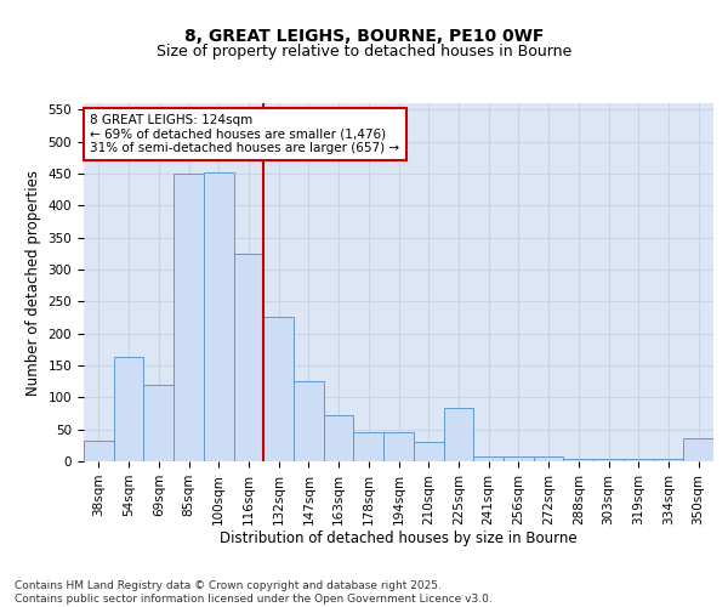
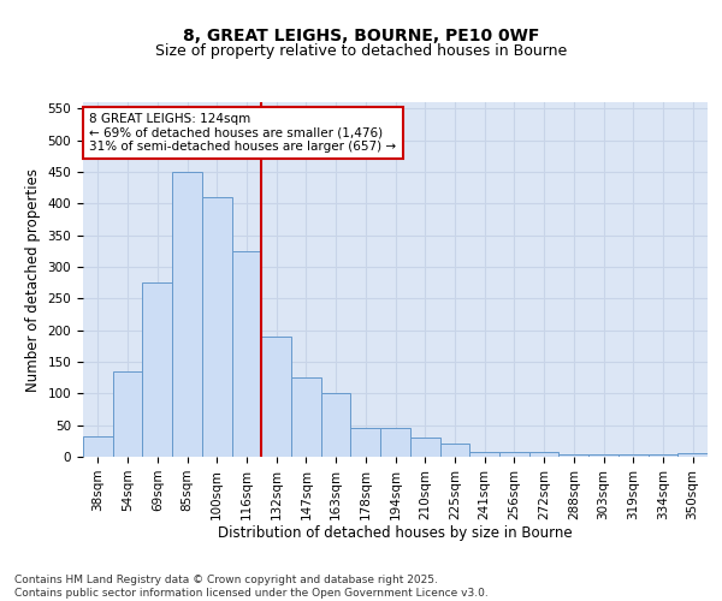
54sqm: 164 -> 135
69sqm: 120 -> 275
100sqm: 452 -> 410
132sqm: 226 -> 190
163sqm: 72 -> 100
225sqm: 84 -> 20
350sqm: 36 -> 5
